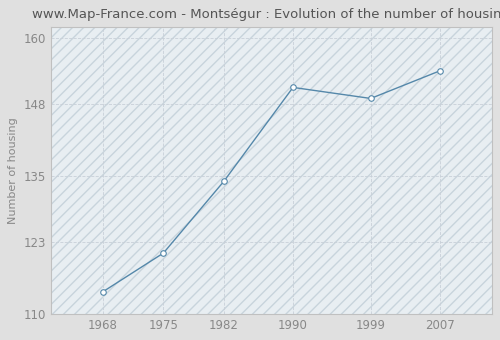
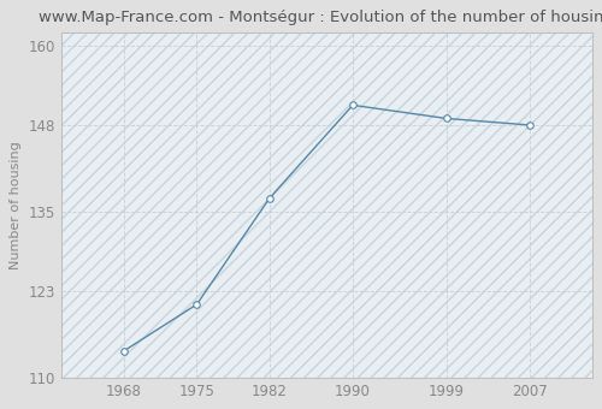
1982: 134 -> 137
2007: 154 -> 148
